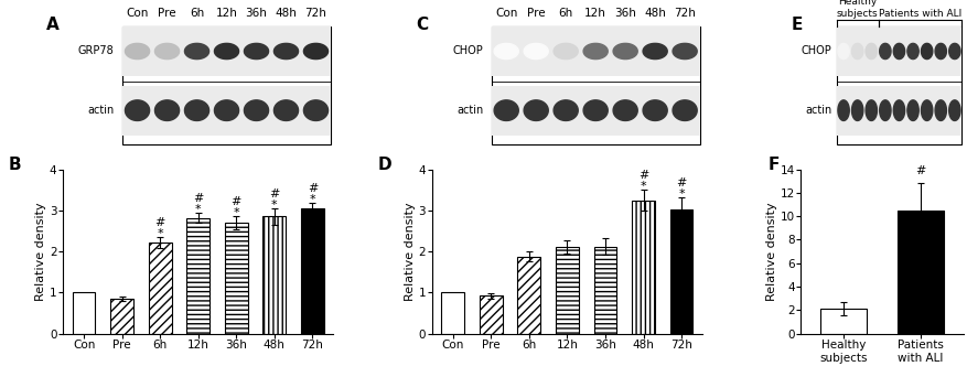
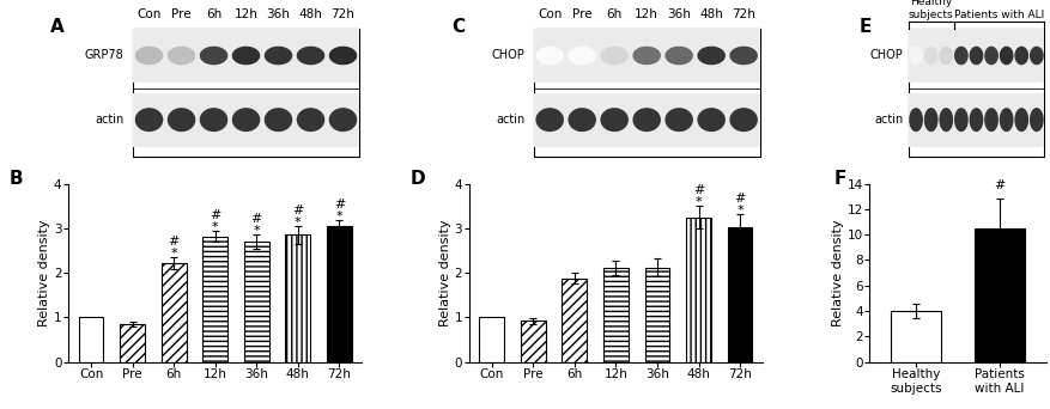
Healthy subjects: 2.1 -> 4.0
